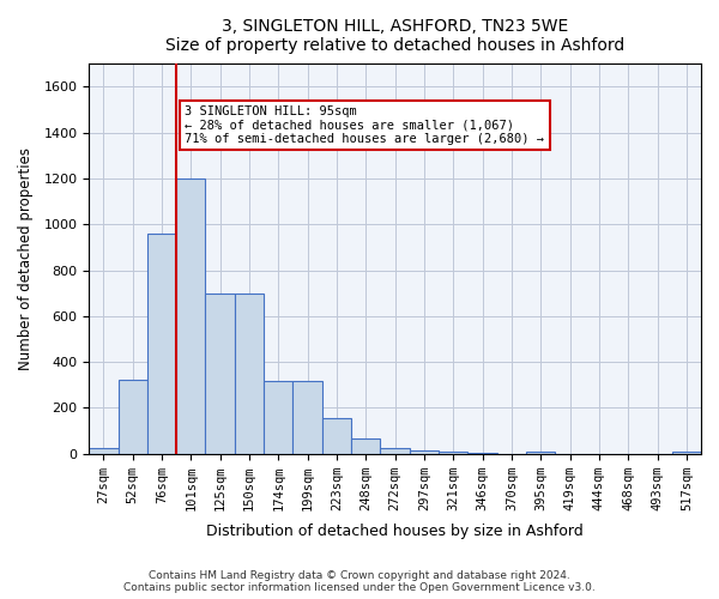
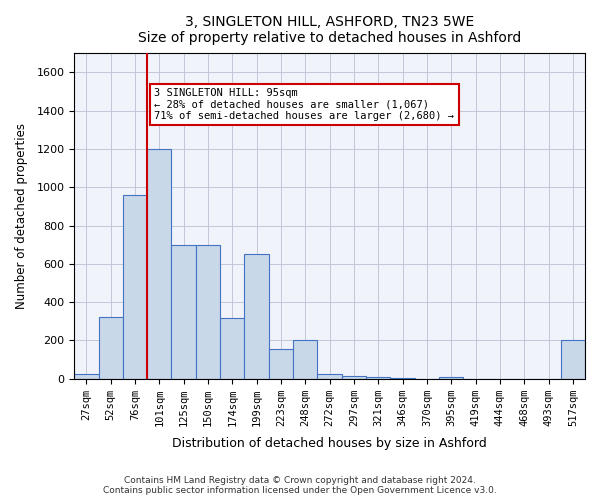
199sqm: 320 -> 650
248sqm: 60 -> 200
517sqm: 10 -> 200
